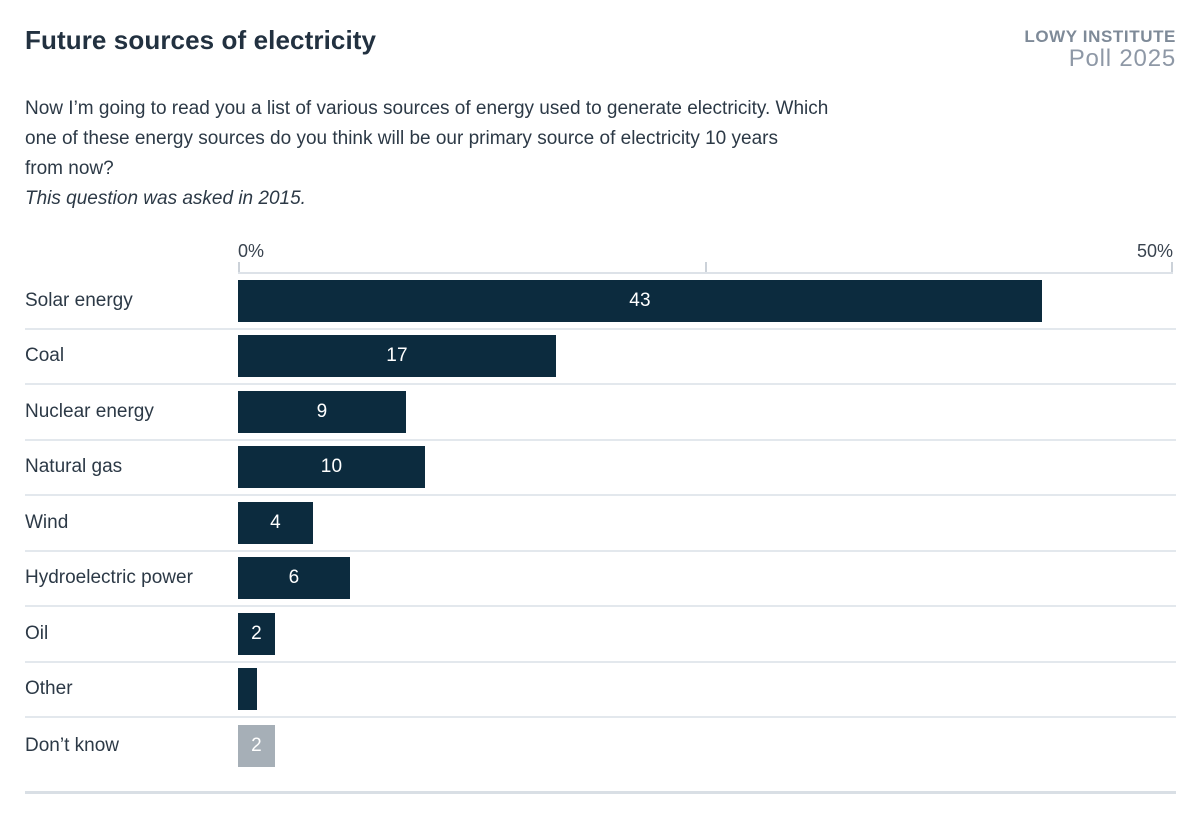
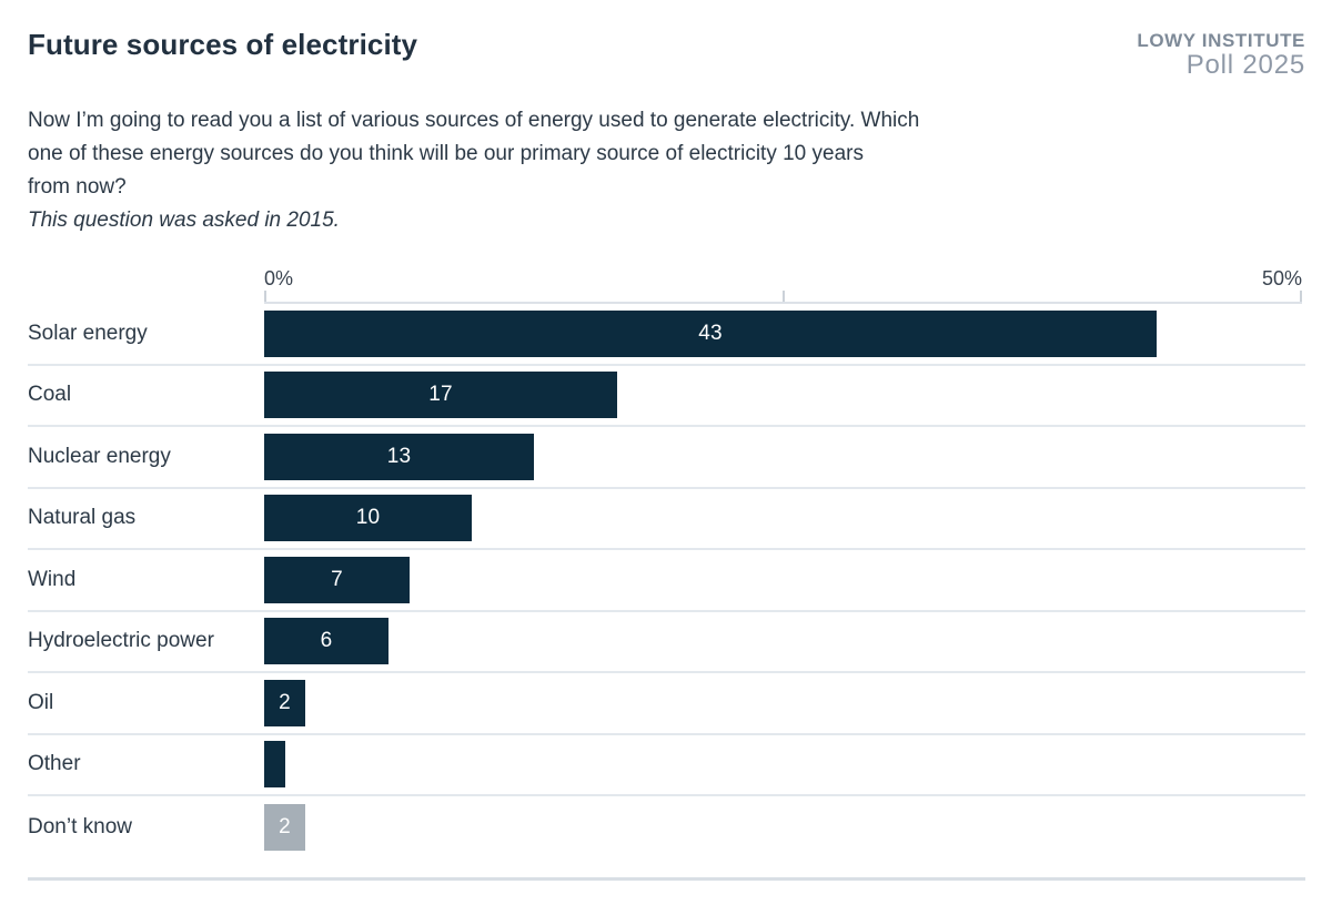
Nuclear energy: 9 -> 13
Wind: 4 -> 7
